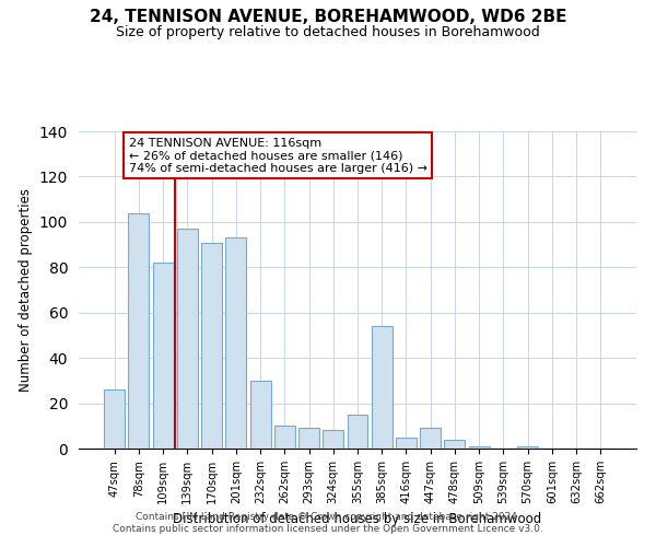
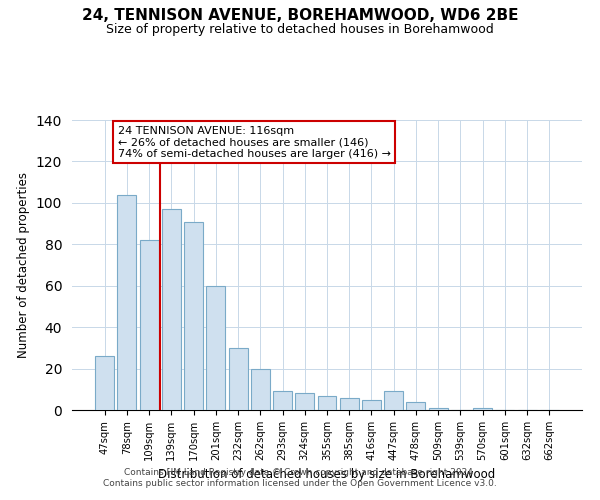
201sqm: 93 -> 60
262sqm: 10 -> 20
355sqm: 15 -> 7
385sqm: 54 -> 6
